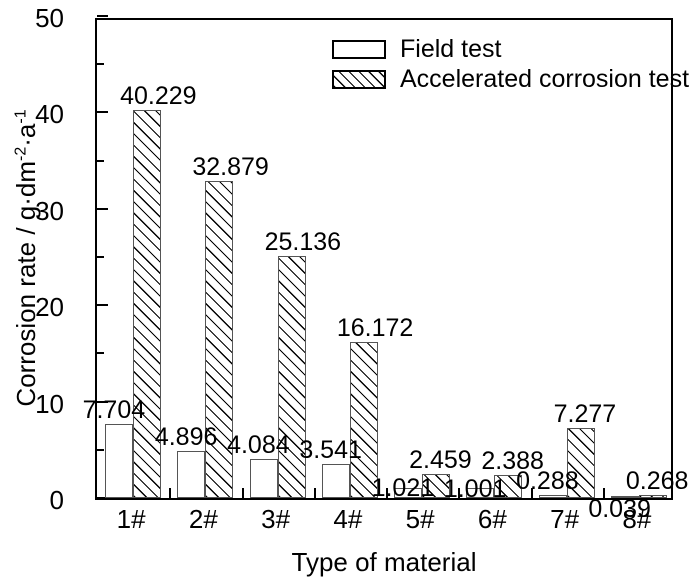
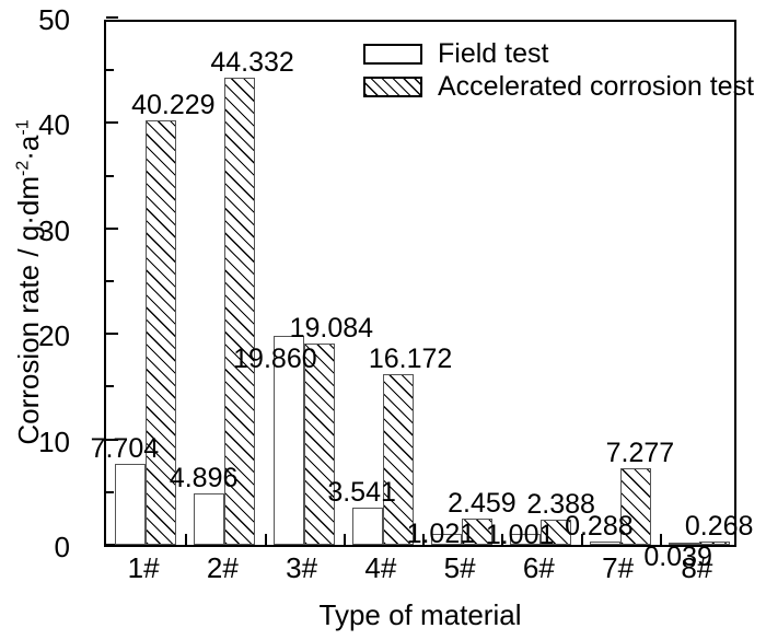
Accelerated corrosion test/2#: 32.879 -> 44.332
Field test/3#: 4.084 -> 19.860
Accelerated corrosion test/3#: 25.136 -> 19.084
